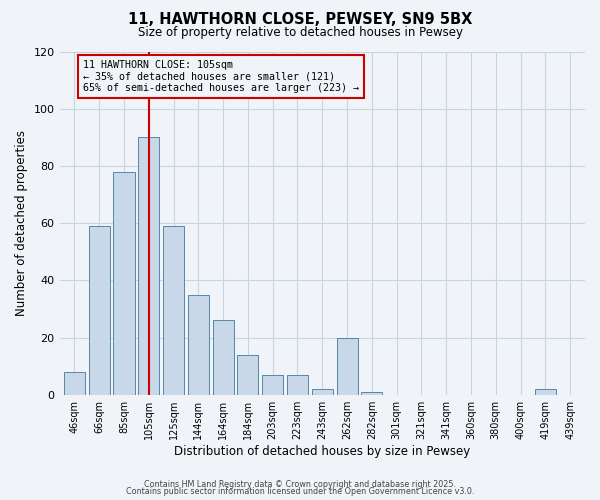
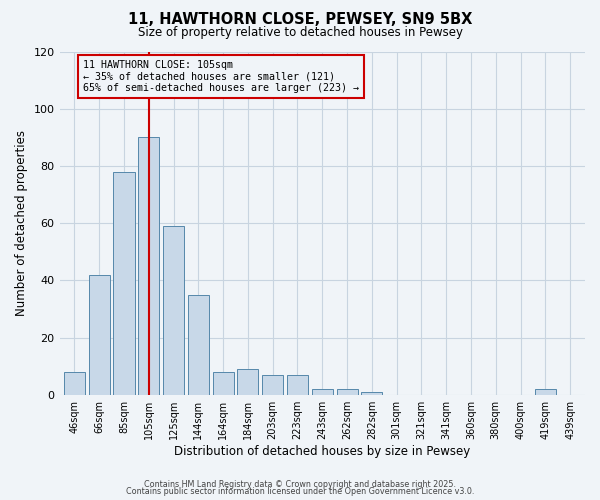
66sqm: 59 -> 42
164sqm: 26 -> 8
184sqm: 14 -> 9
262sqm: 20 -> 2
